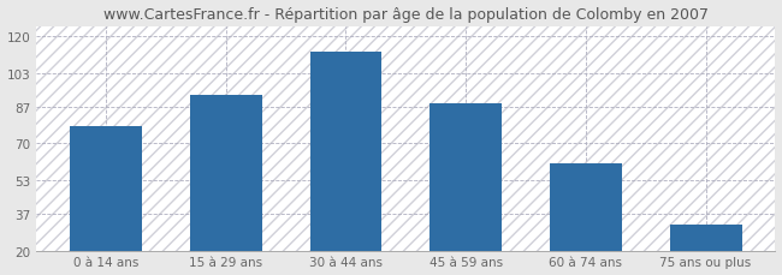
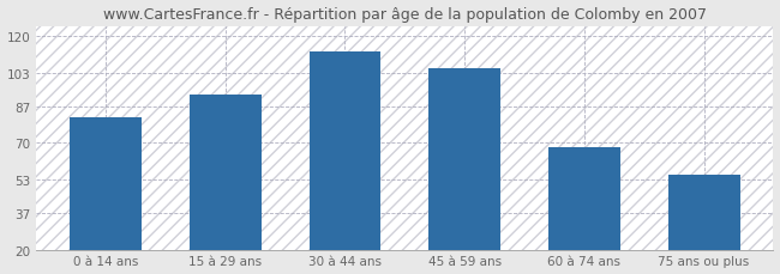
0 à 14 ans: 78 -> 82
45 à 59 ans: 89 -> 105
60 à 74 ans: 61 -> 68
75 ans ou plus: 32 -> 55
